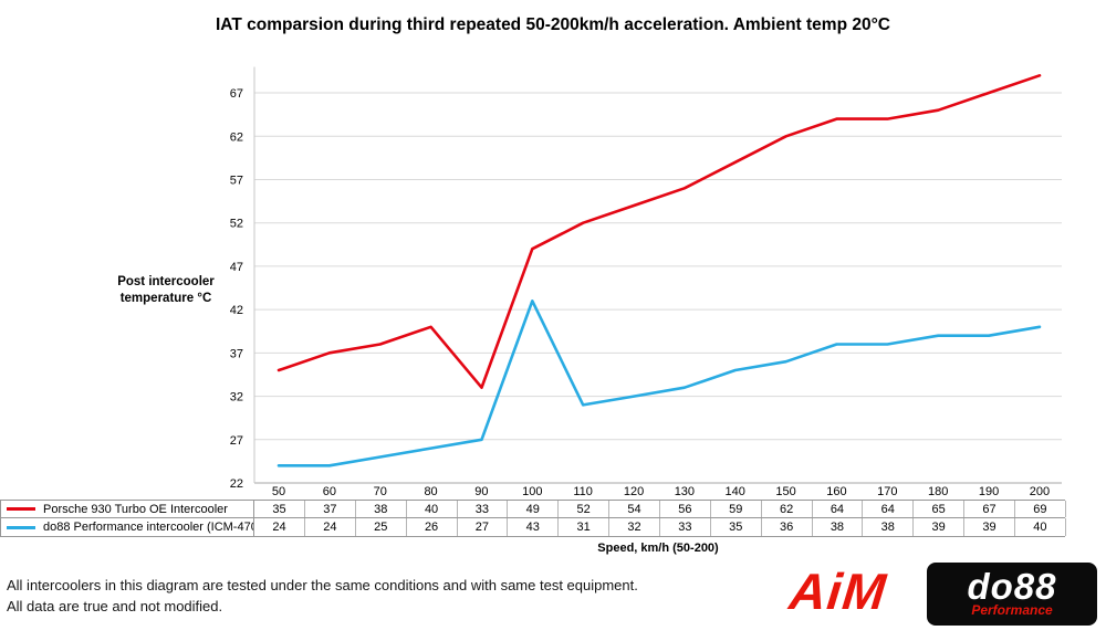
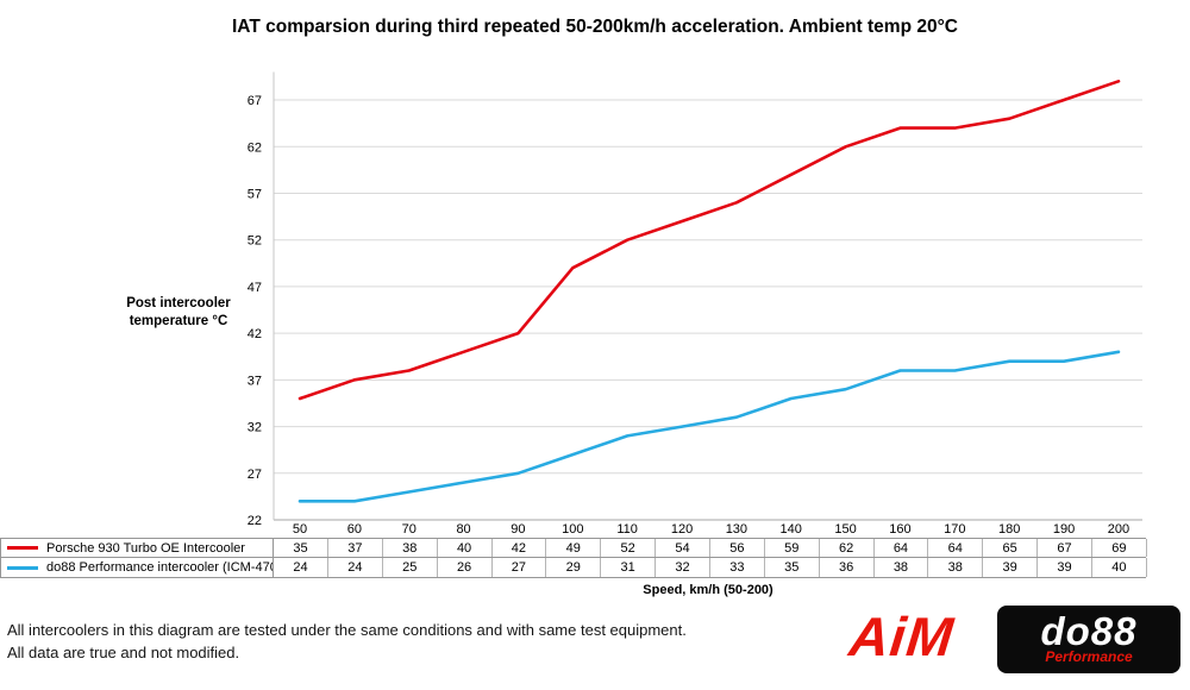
Porsche 930 Turbo OE Intercooler/90: 33 -> 42
do88 Performance intercooler (ICM-470)/100: 43 -> 29
